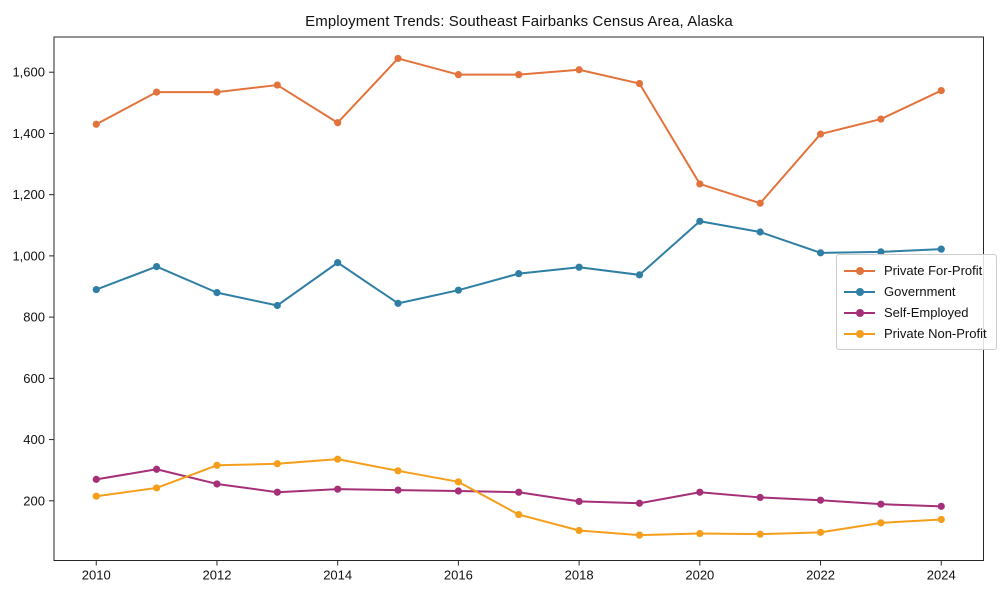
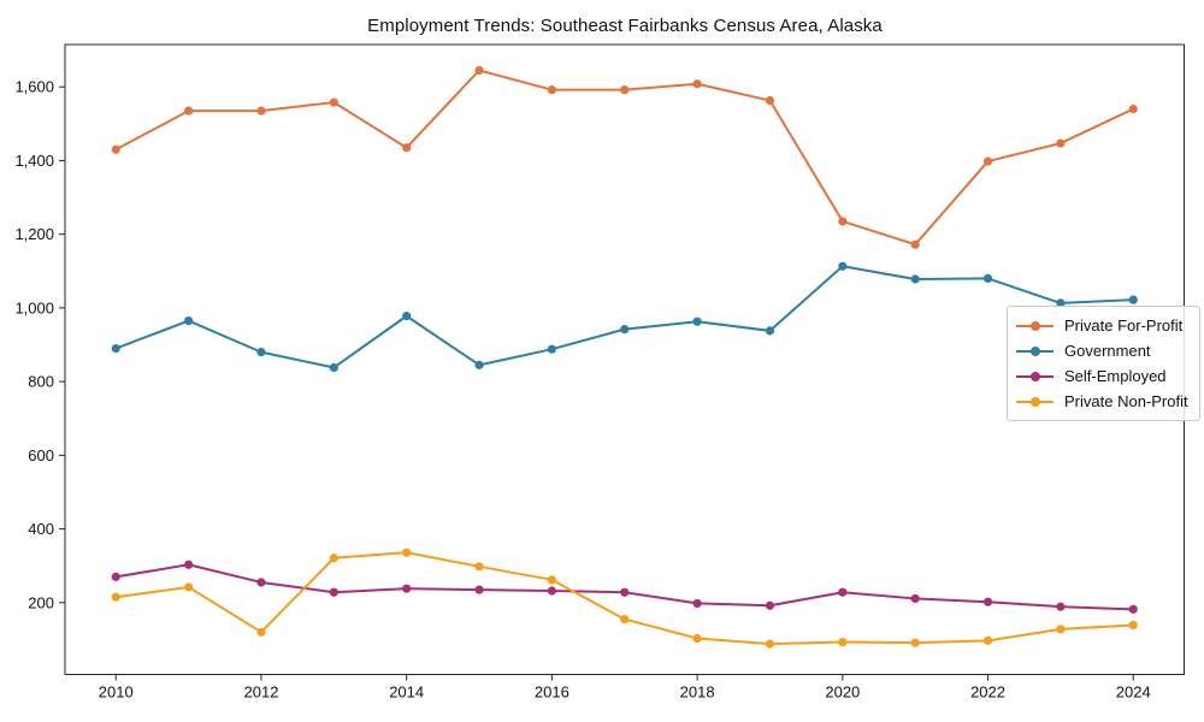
Private Non-Profit/2012: 320 -> 120
Government/2022: 1010 -> 1080
